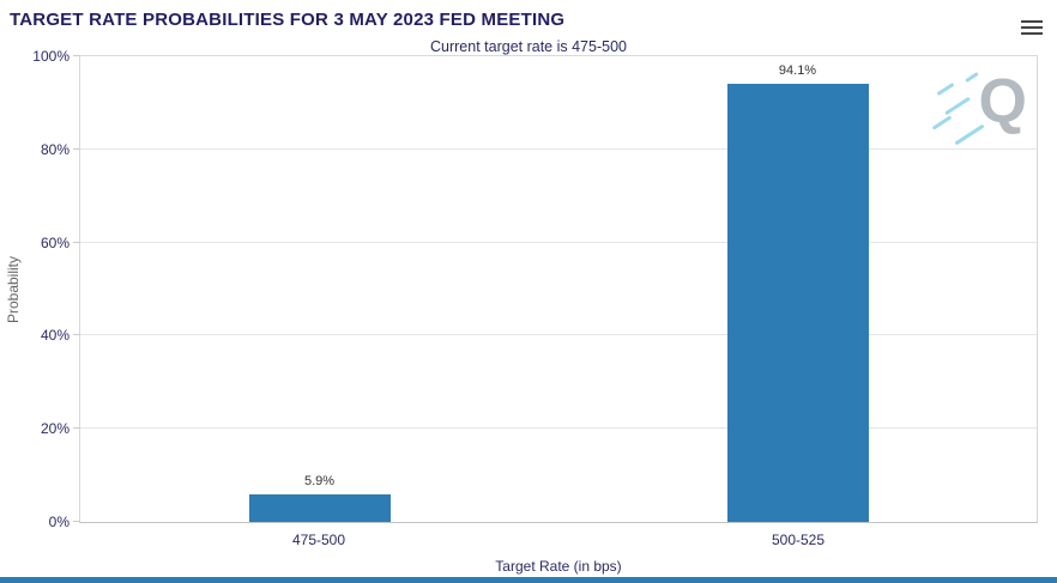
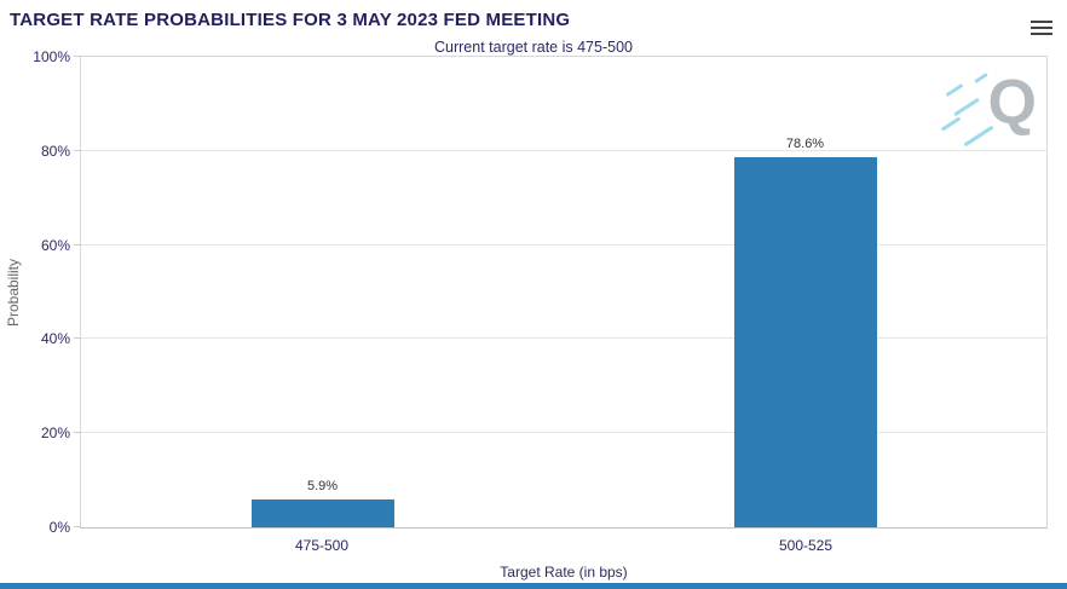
500-525: 94.1% -> 78.6%
